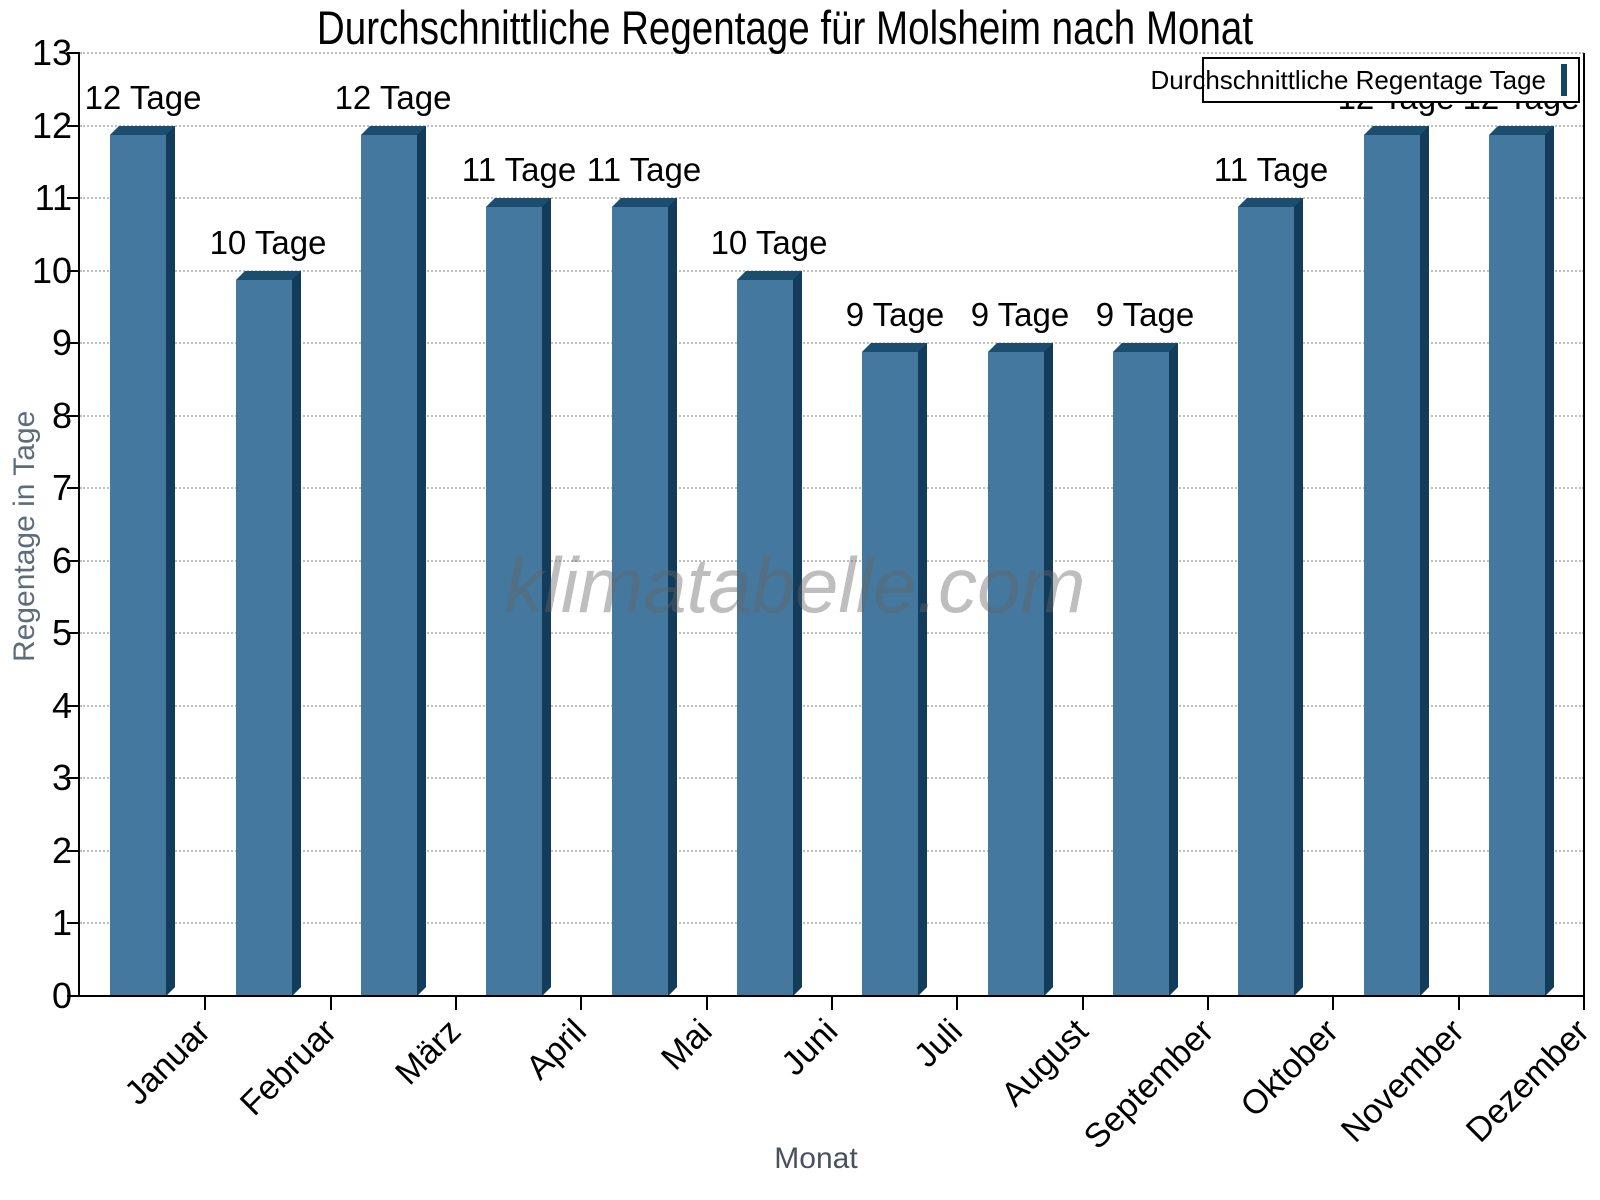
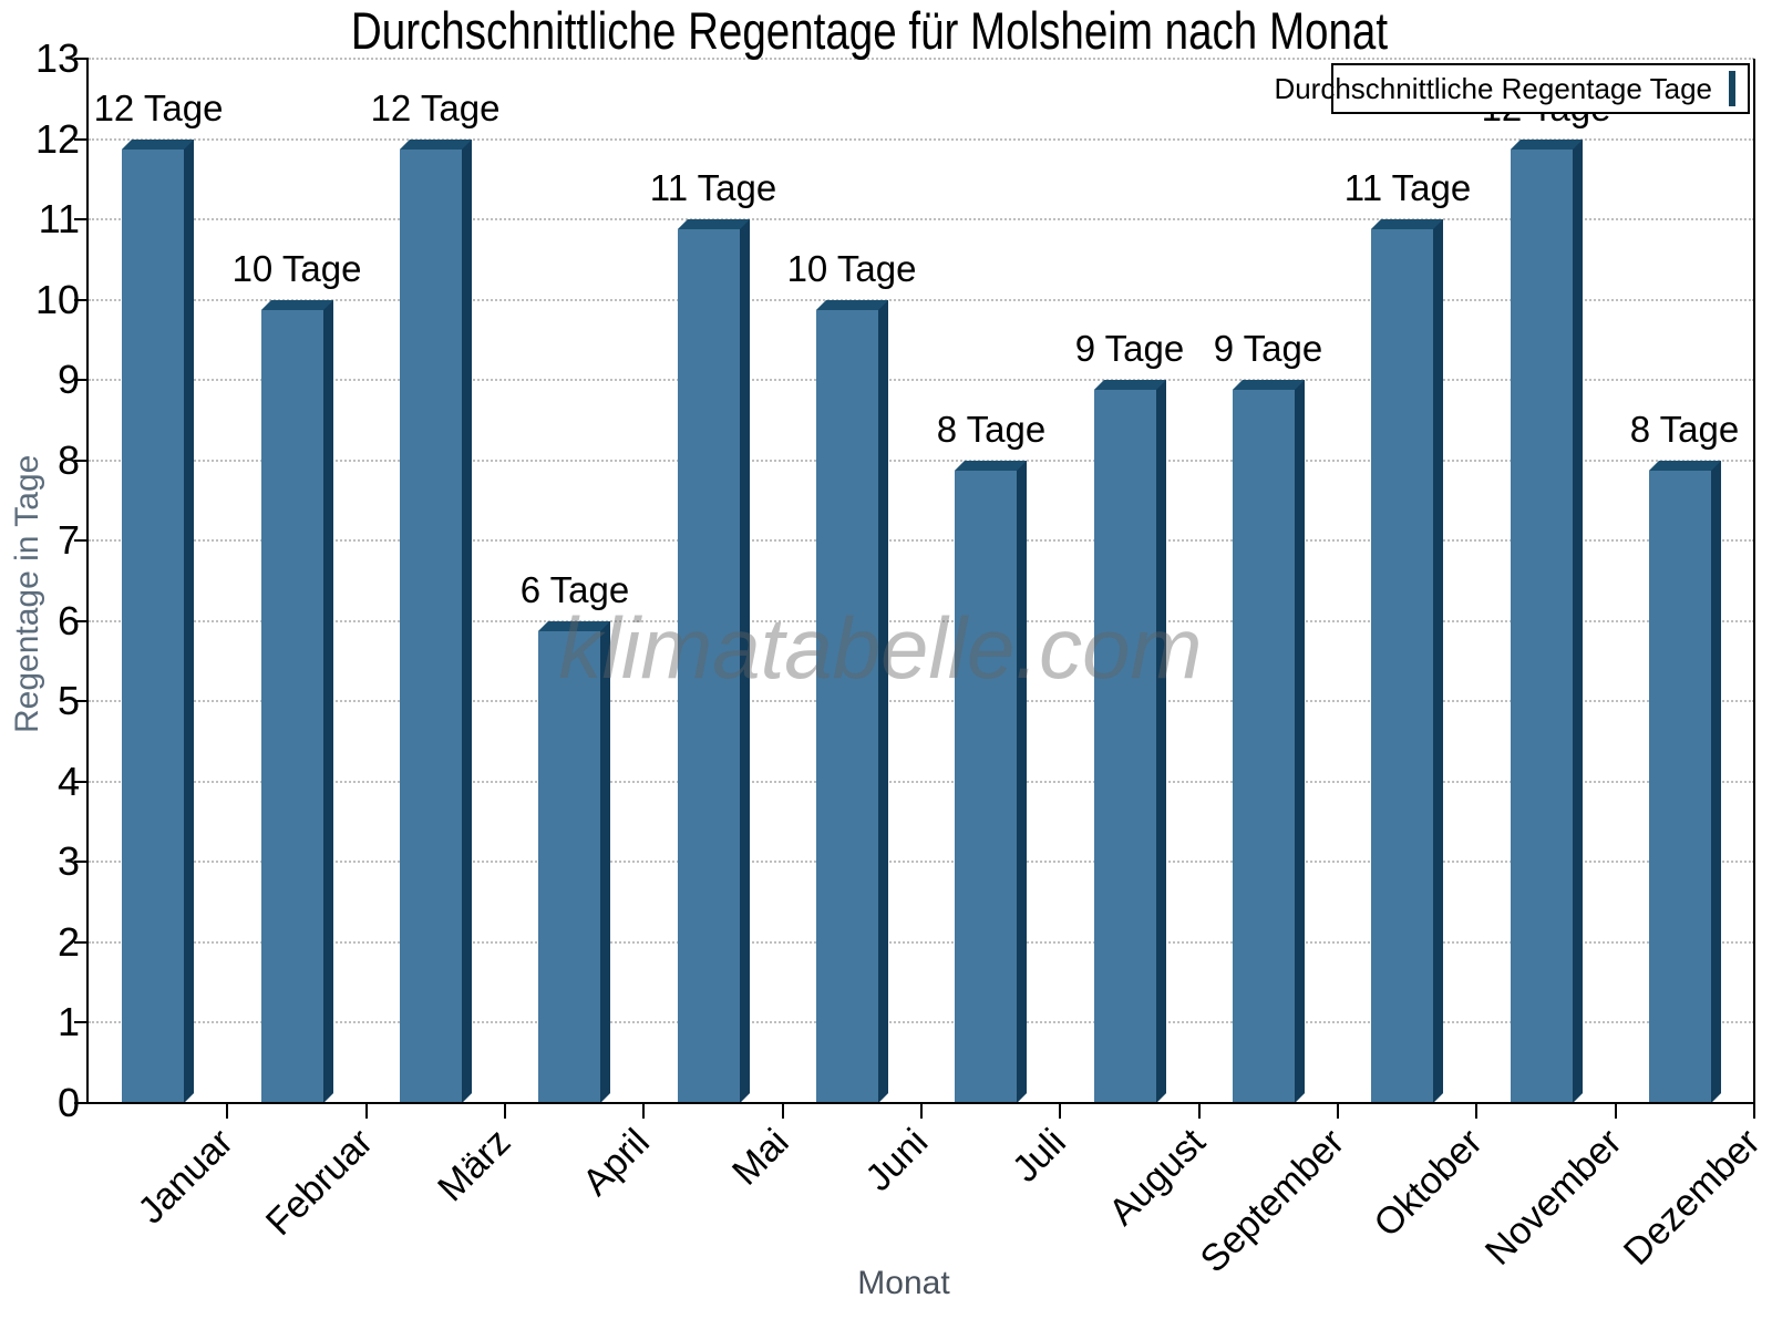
April: 11 -> 6
Juli: 9 -> 8
Dezember: 12 -> 8
